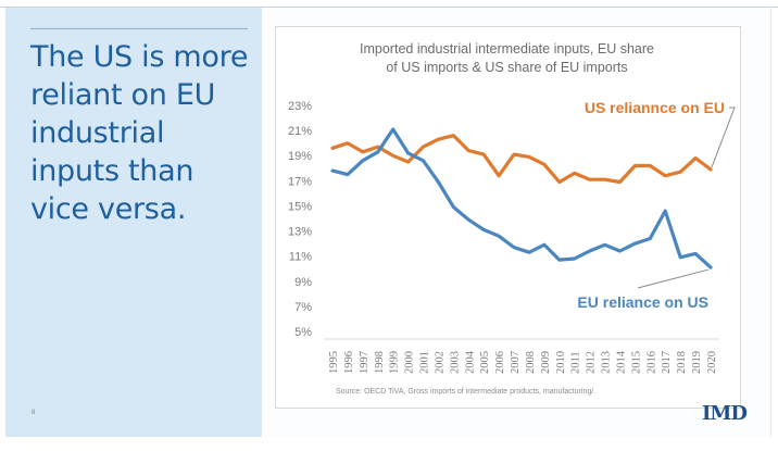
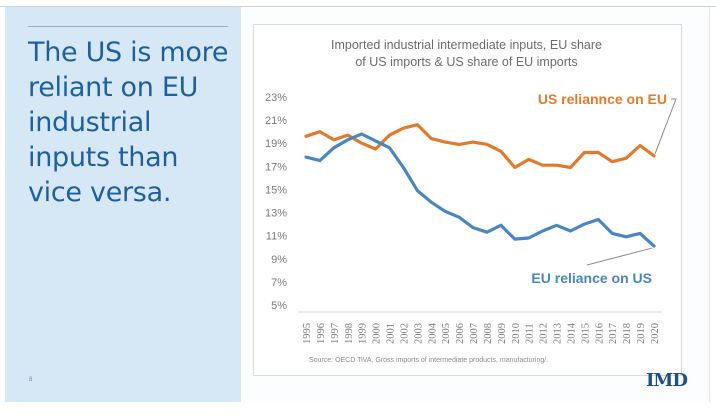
EU reliance on US/1999: 21.1% -> 19.8%
US reliannce on EU/2006: 17.4% -> 18.9%
EU reliance on US/2017: 14.6% -> 11.2%
